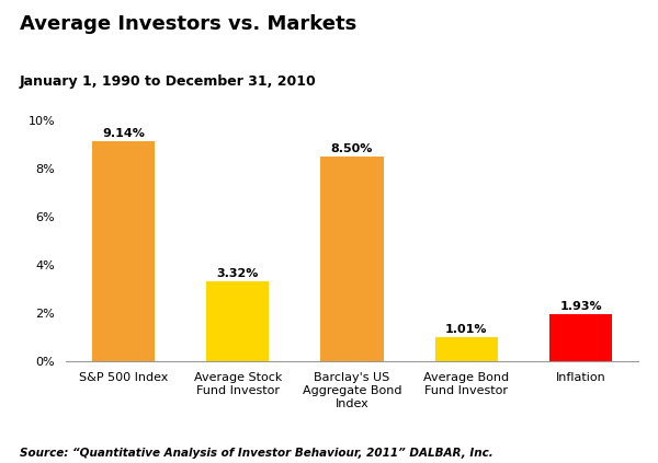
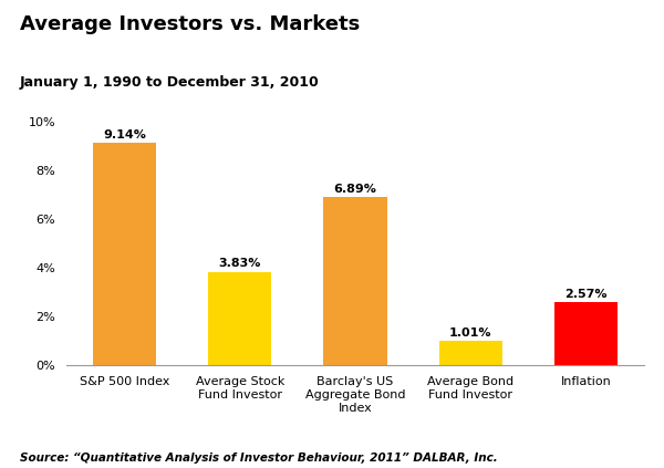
Average Stock Fund Investor: 3.32% -> 3.83%
Barclay's US Aggregate Bond Index: 8.50% -> 6.89%
Inflation: 1.93% -> 2.57%
